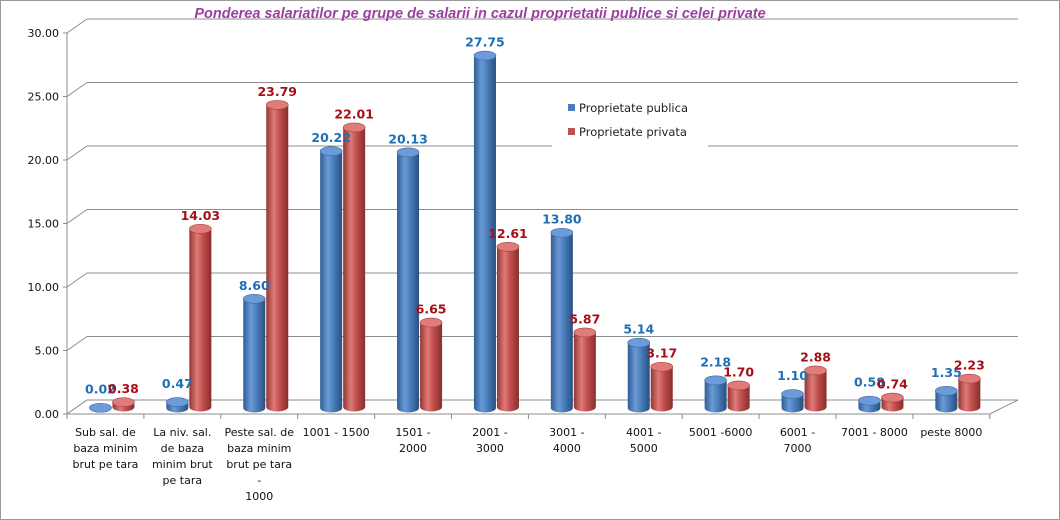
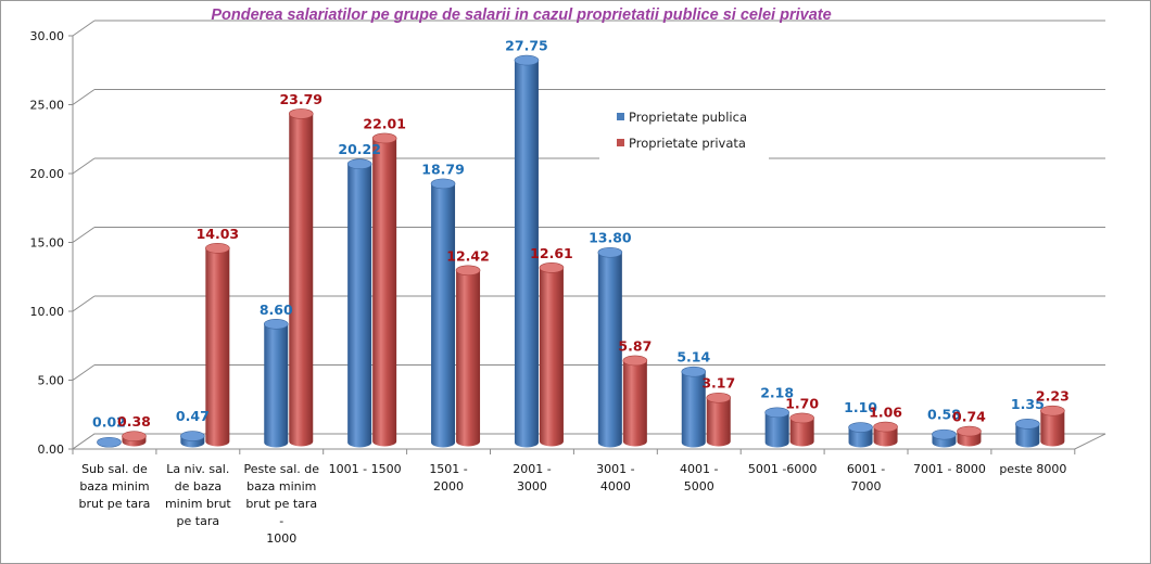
Proprietate publica/1501 - 2000: 20.13 -> 18.79
Proprietate privata/1501 - 2000: 6.65 -> 12.42
Proprietate privata/6001 - 7000: 2.88 -> 1.06
